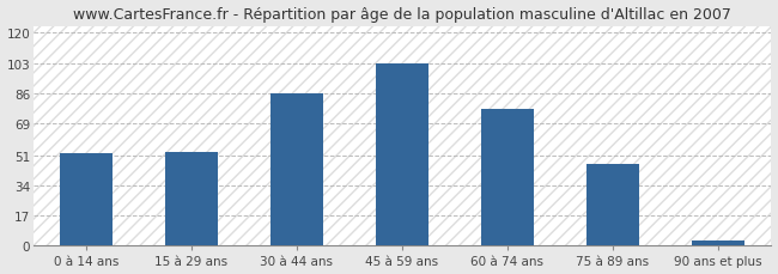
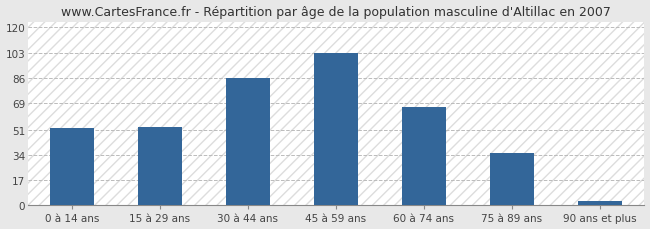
60 à 74 ans: 77 -> 66
75 à 89 ans: 46 -> 35
